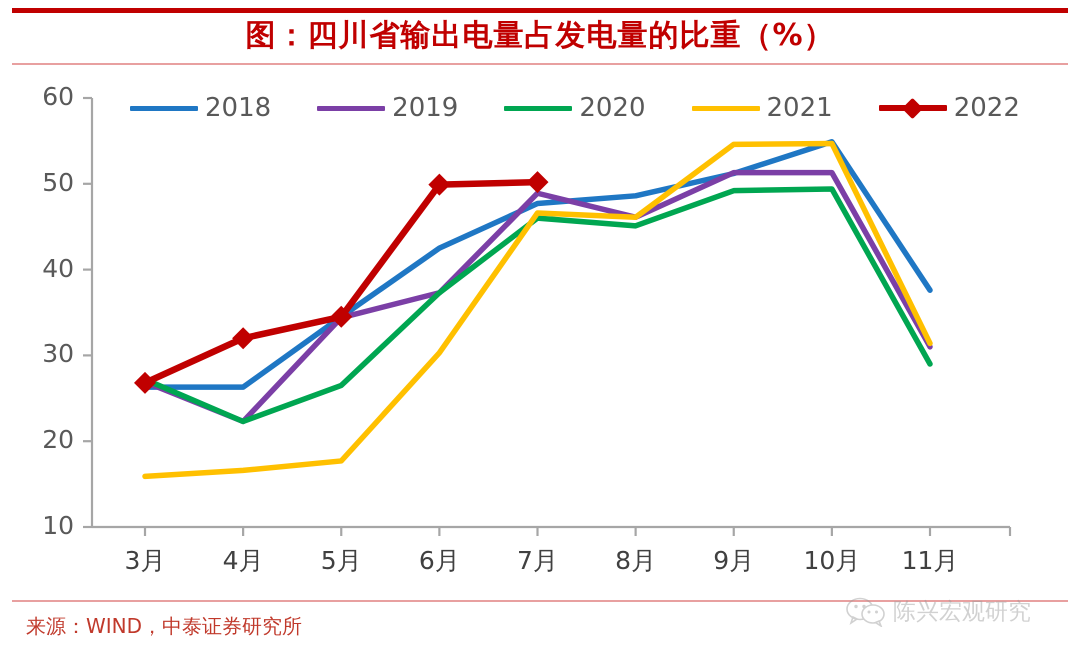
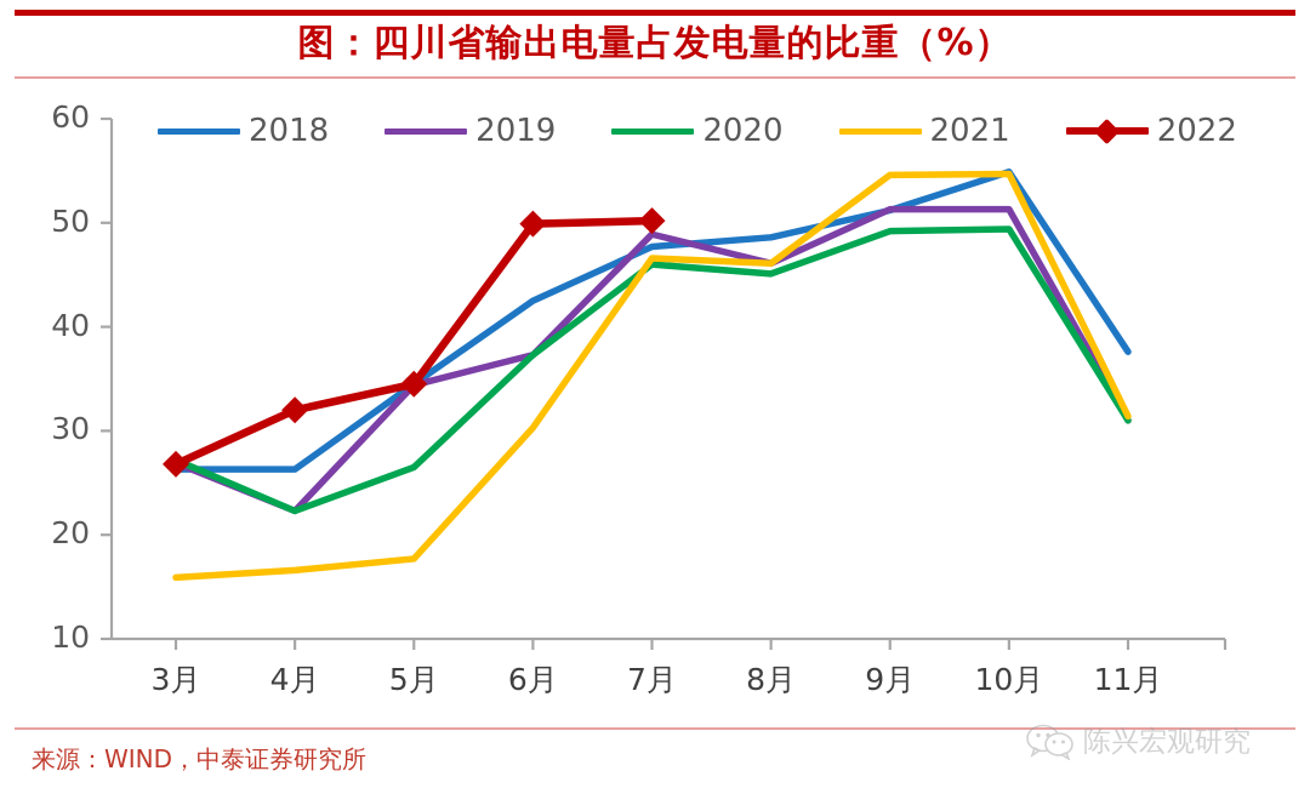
2020/11月: 29 -> 31
